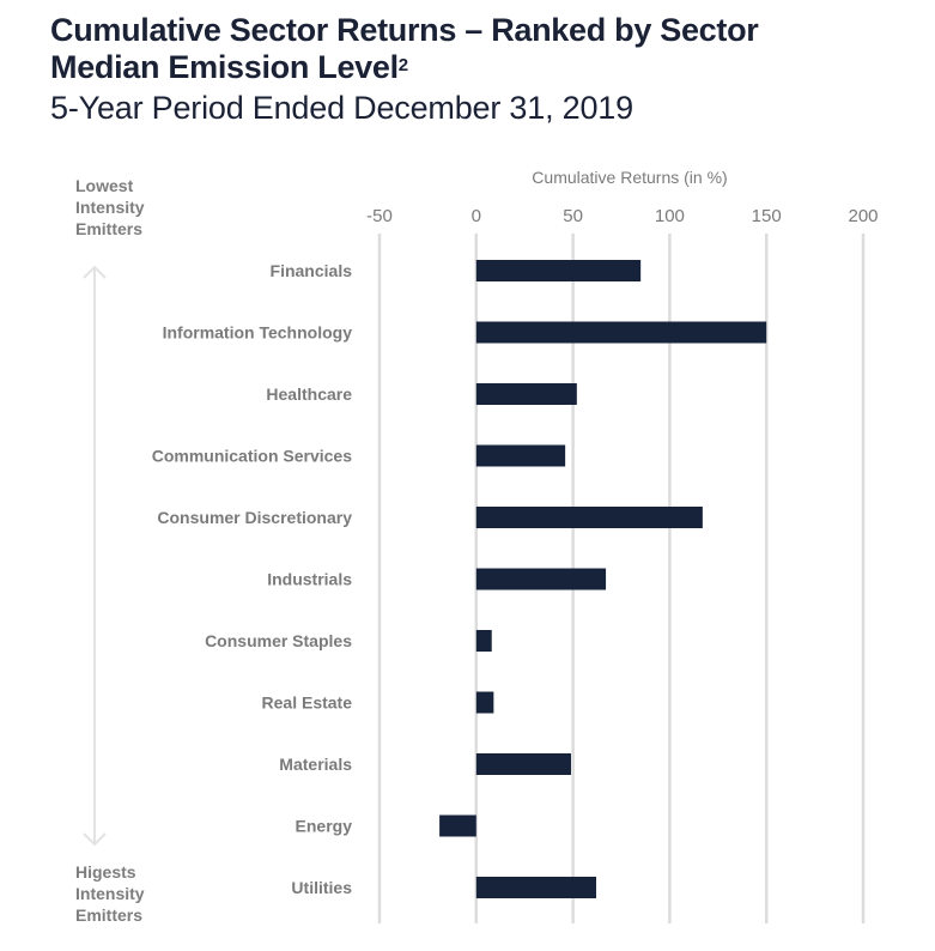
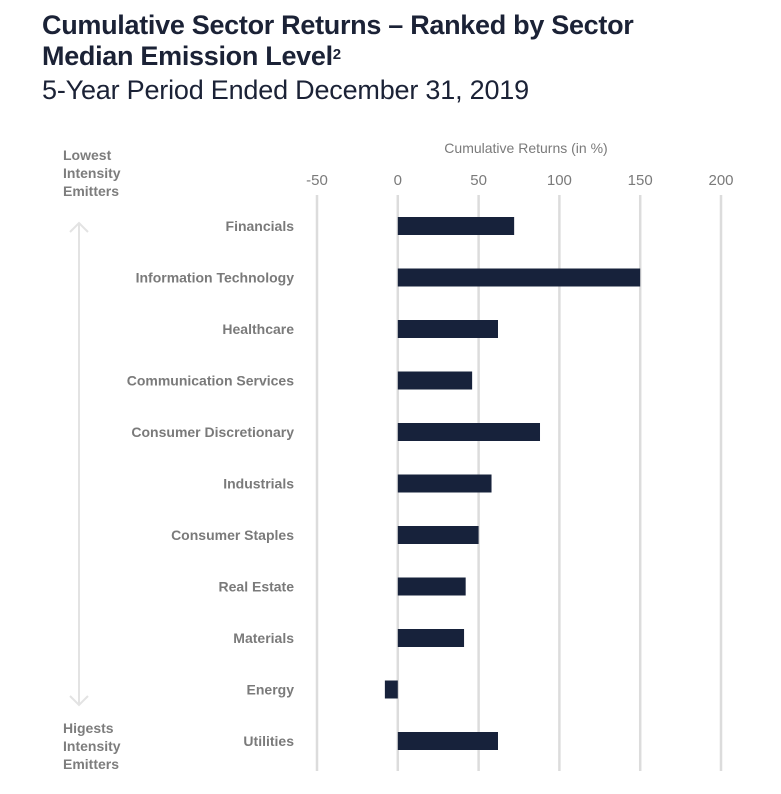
Financials: 85 -> 72
Healthcare: 52 -> 62
Consumer Discretionary: 117 -> 88
Industrials: 67 -> 58
Consumer Staples: 8 -> 50
Real Estate: 9 -> 42
Materials: 49 -> 41
Energy: -19 -> -8
